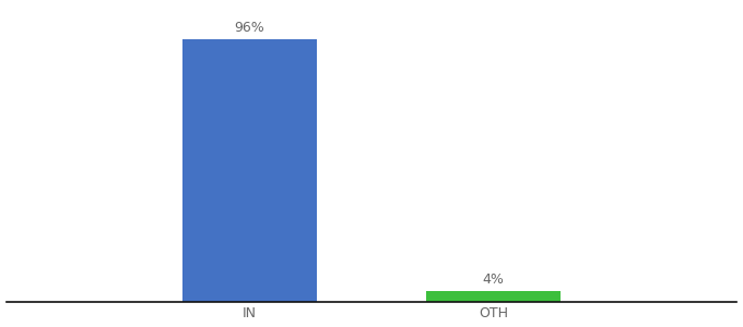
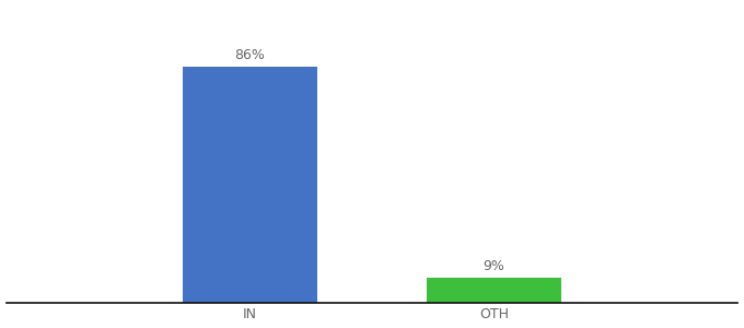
IN: 96% -> 86%
OTH: 4% -> 9%
